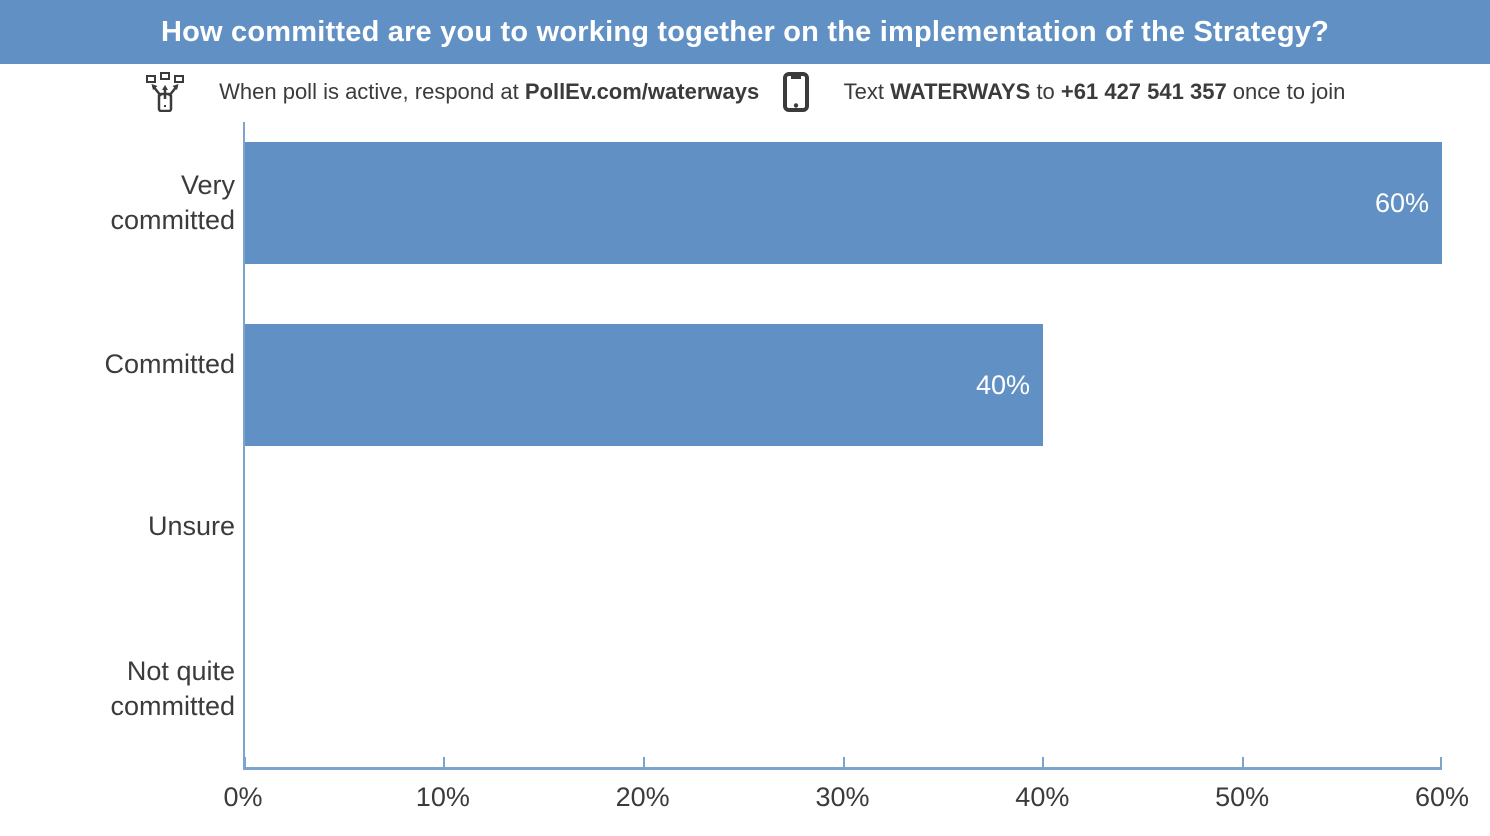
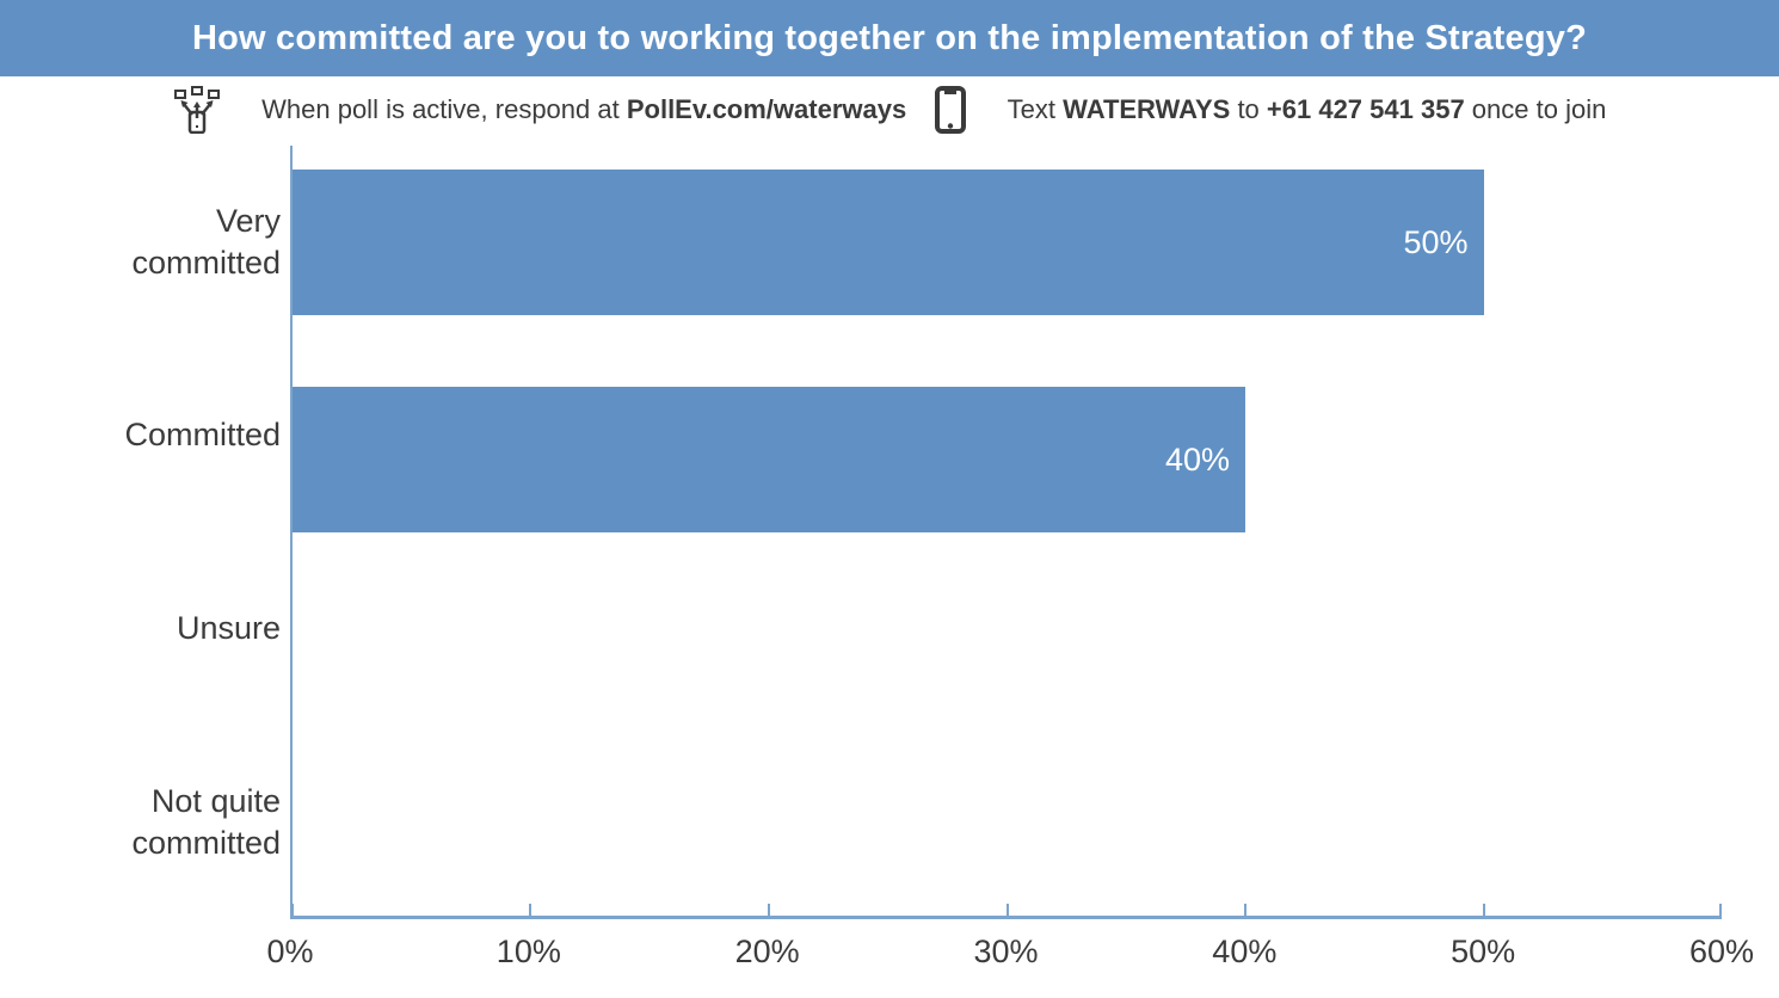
Very committed: 60% -> 50%
